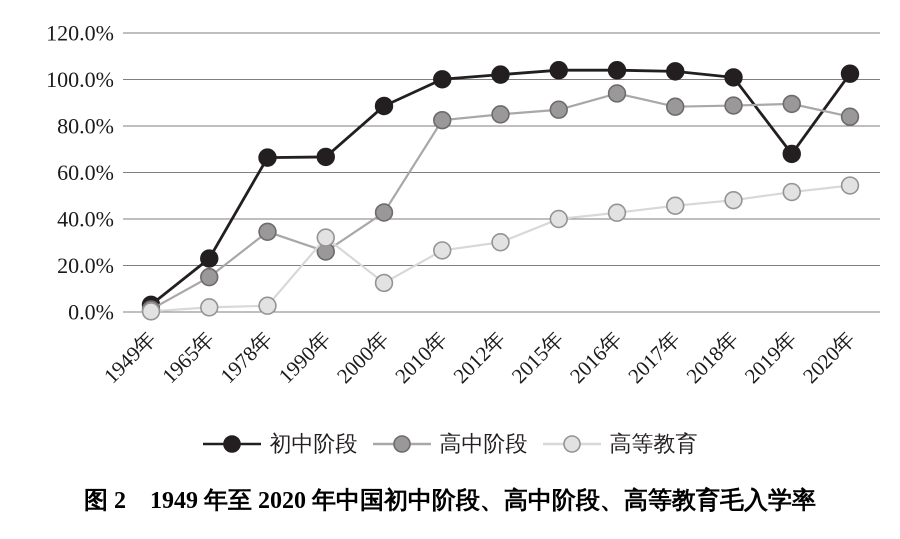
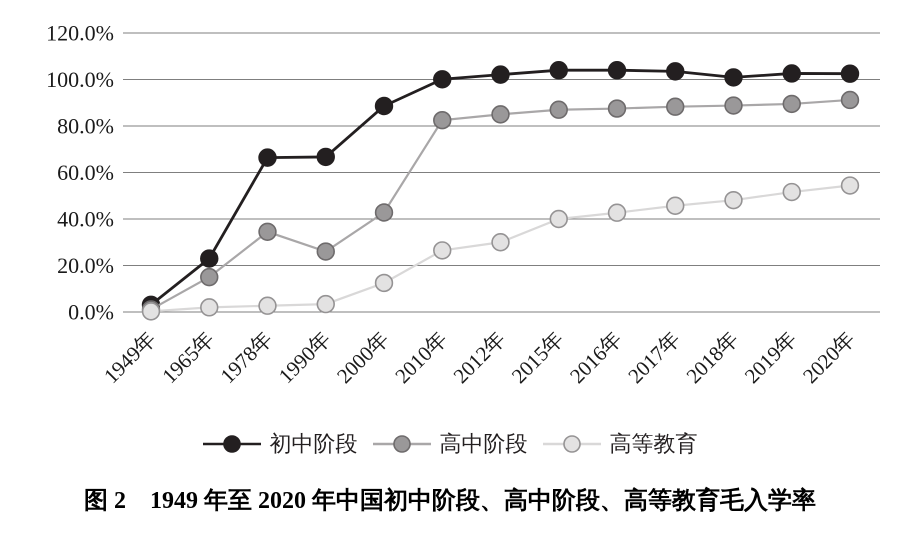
高等教育/1990年: 32% -> 3%
高中阶段/2016年: 94% -> 88%
初中阶段/2019年: 68% -> 103%
高中阶段/2020年: 84% -> 91%
